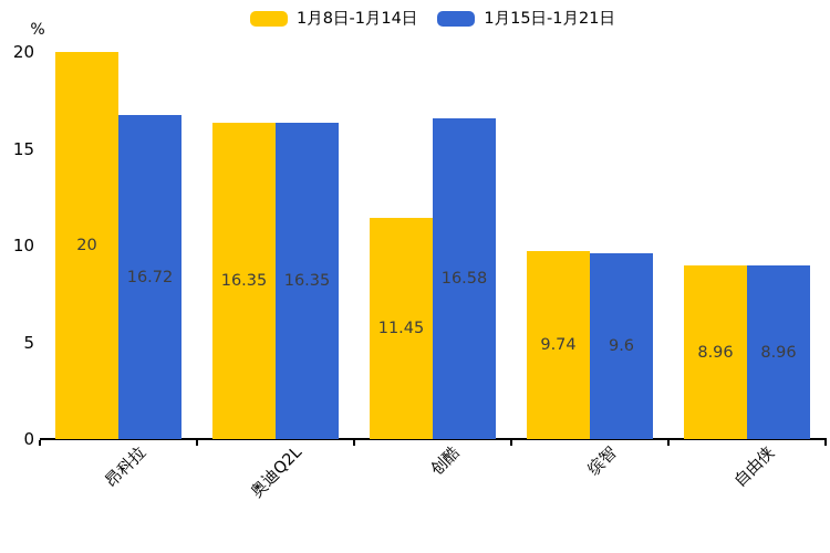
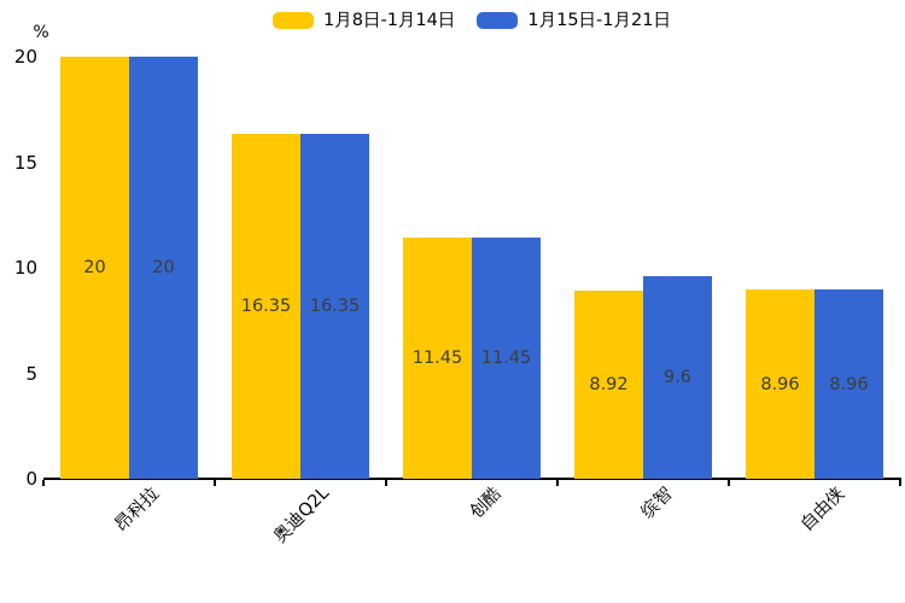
1月15日-1月21日/昂科拉: 16.72 -> 20
1月15日-1月21日/创酷: 16.58 -> 11.45
1月8日-1月14日/缤智: 9.74 -> 8.92
